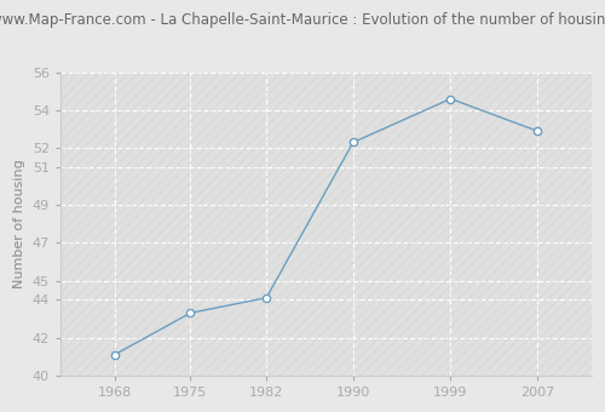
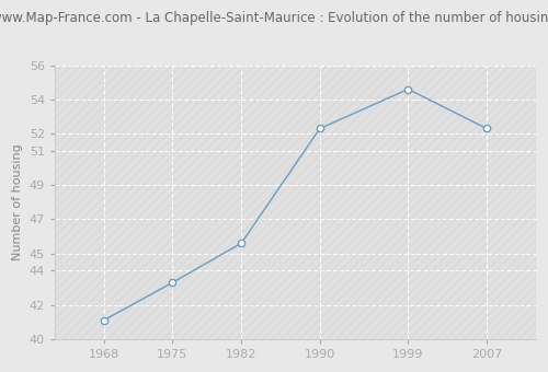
1982: 44.1 -> 45.6
2007: 52.9 -> 52.3
